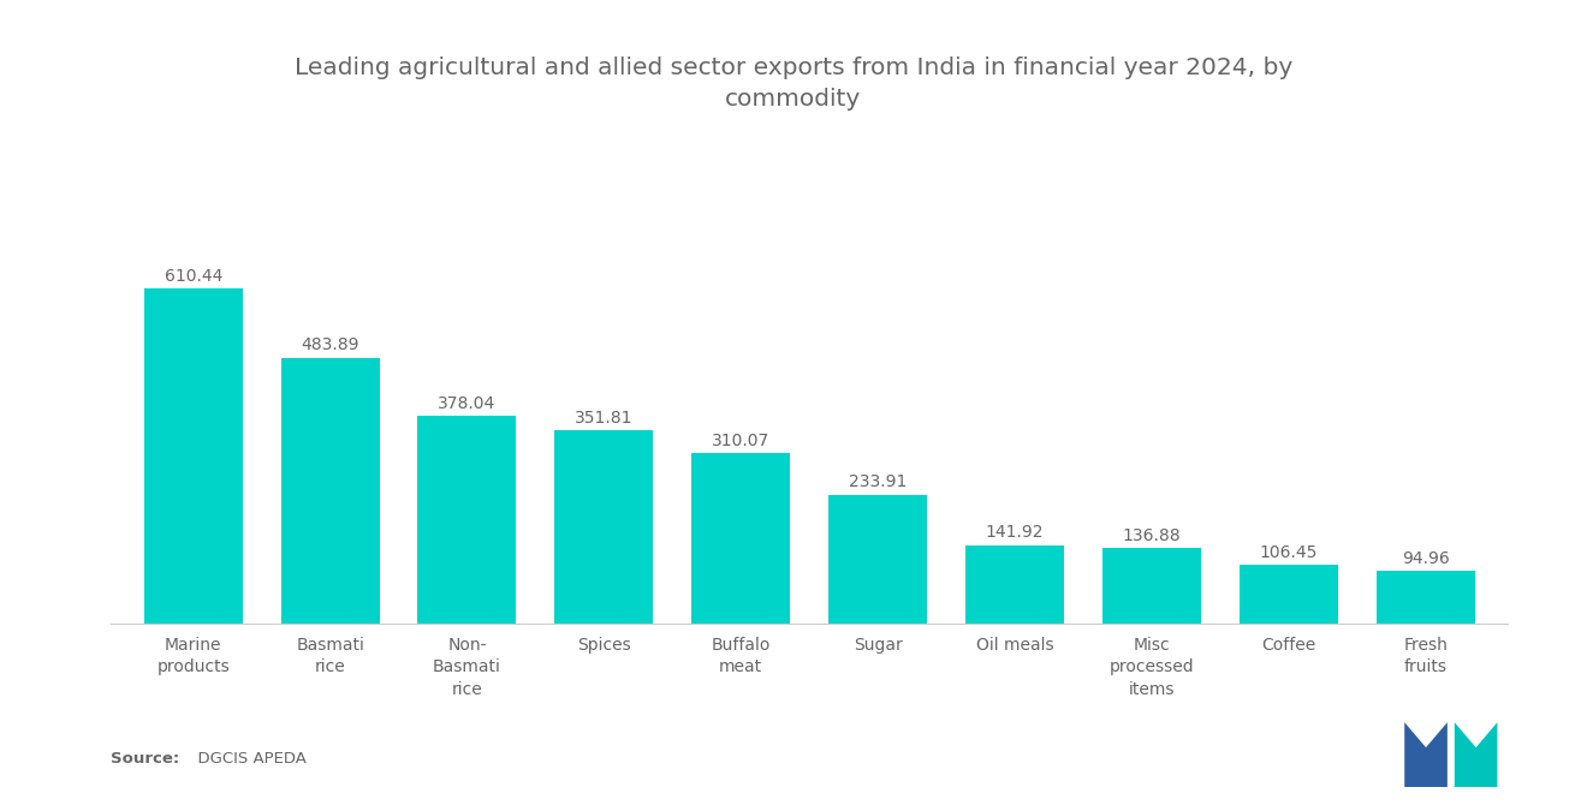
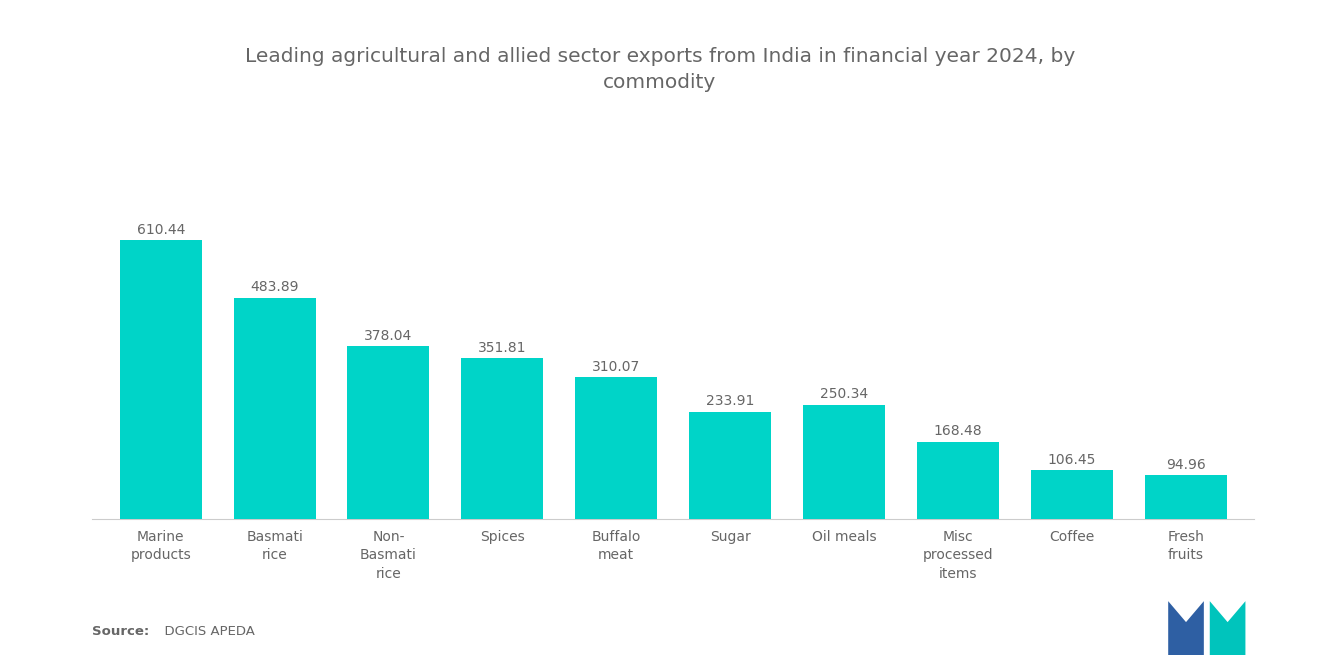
Oil meals: 141.92 -> 250.34
Misc processed items: 136.88 -> 168.48
